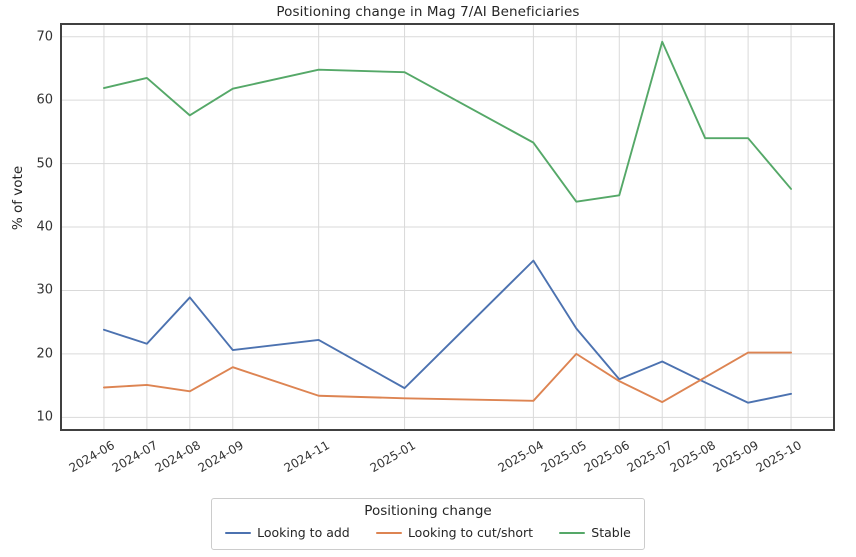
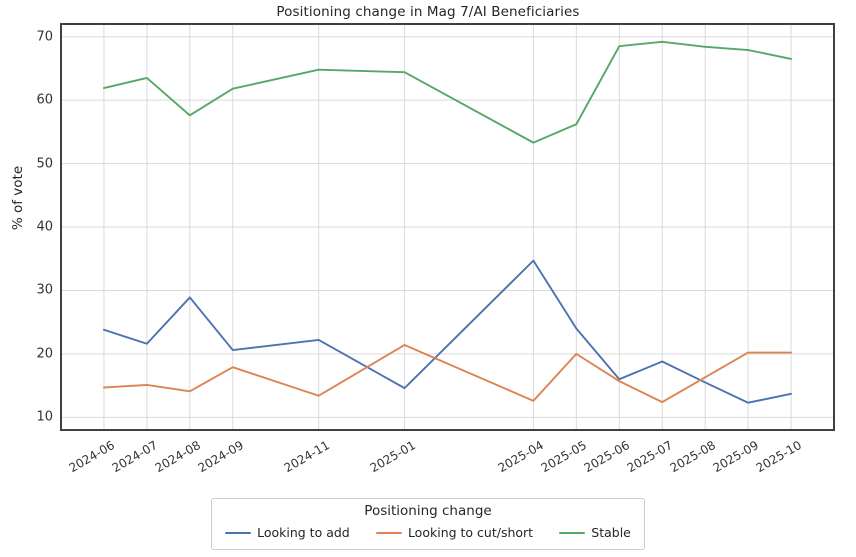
Looking to cut/short/2025-01: 13 -> 21
Stable/2025-05: 44 -> 56
Stable/2025-06: 45 -> 68
Stable/2025-08: 54 -> 68
Stable/2025-09: 54 -> 68
Stable/2025-10: 46 -> 66
